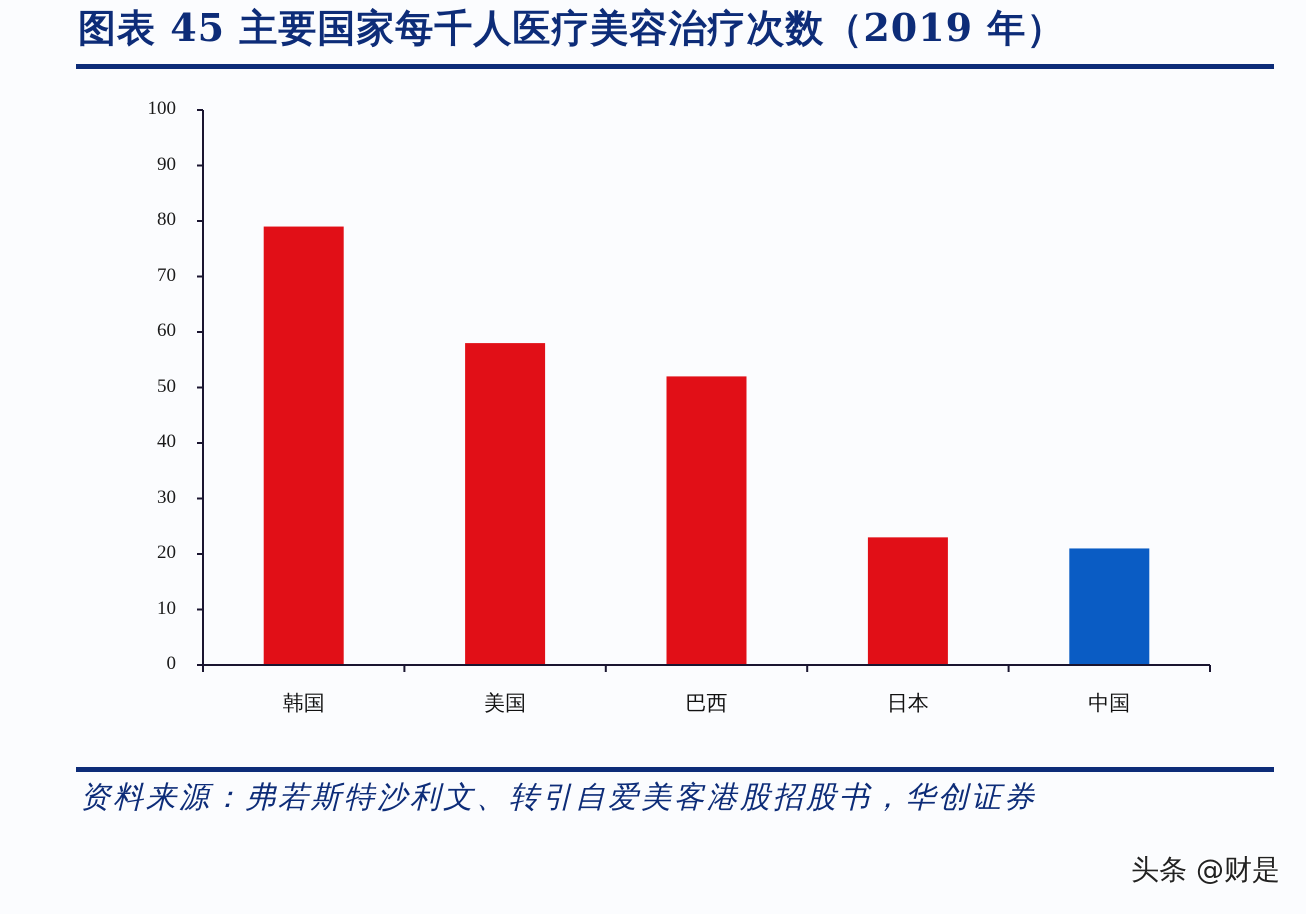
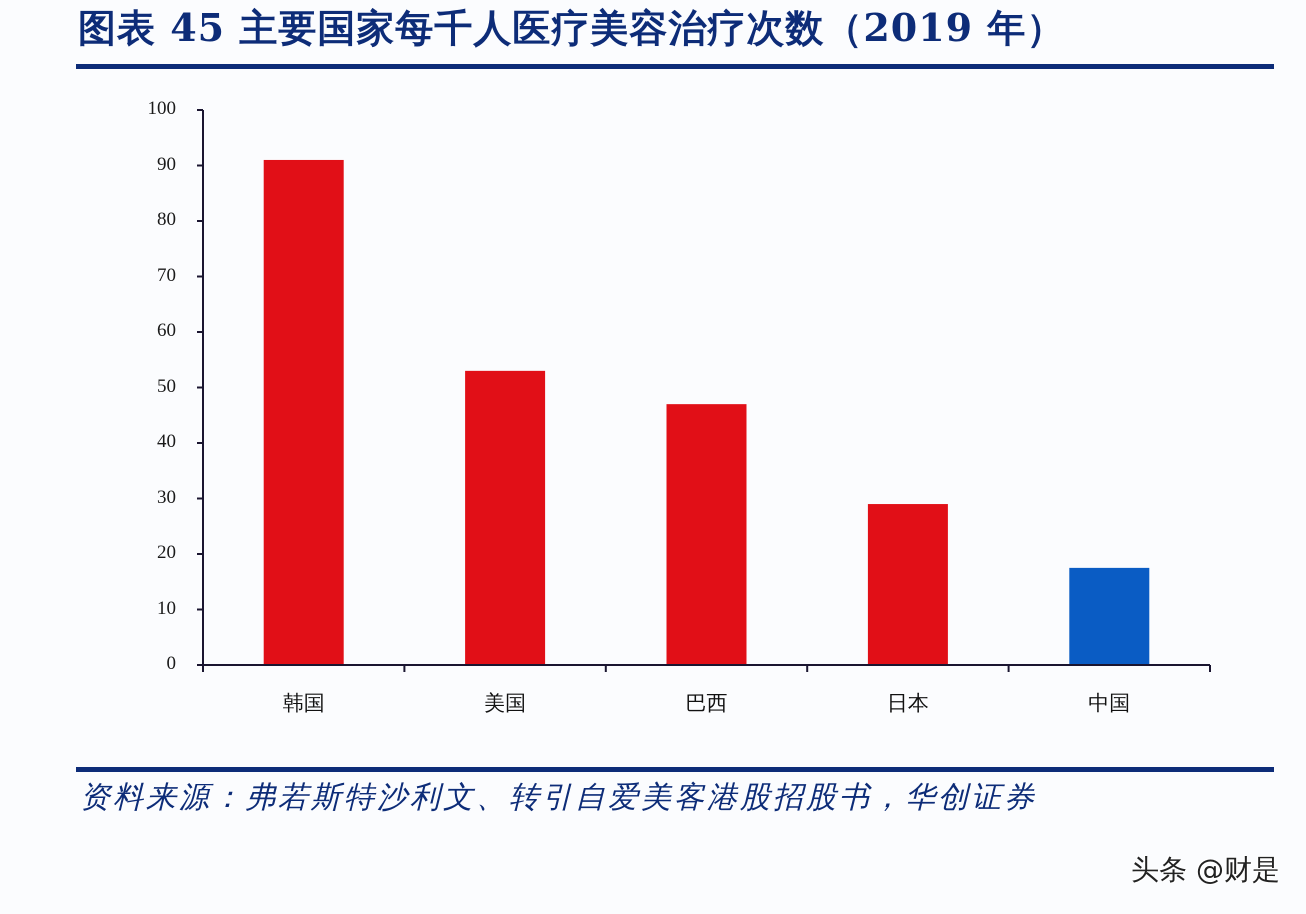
韩国: 79 -> 91
美国: 58 -> 53
巴西: 52 -> 47
日本: 23 -> 29
中国: 21 -> 18
